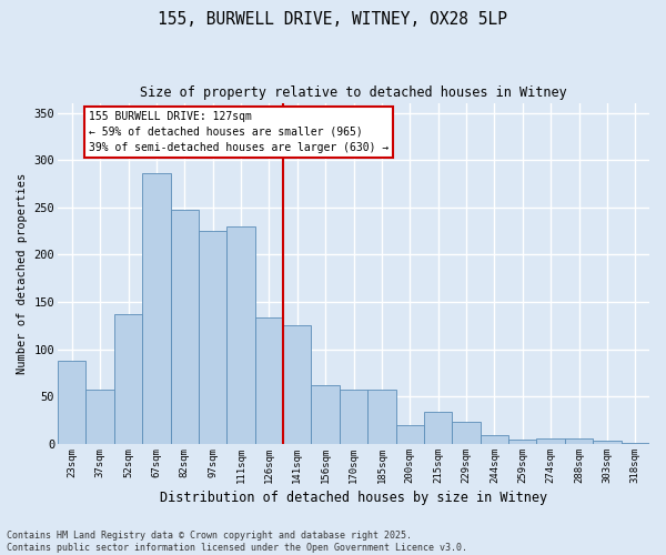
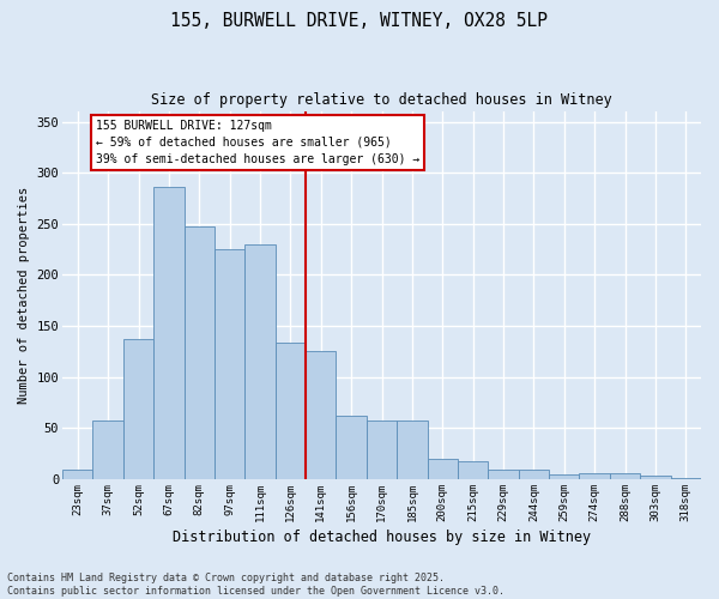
23sqm: 88 -> 10
215sqm: 34 -> 18
229sqm: 24 -> 10
